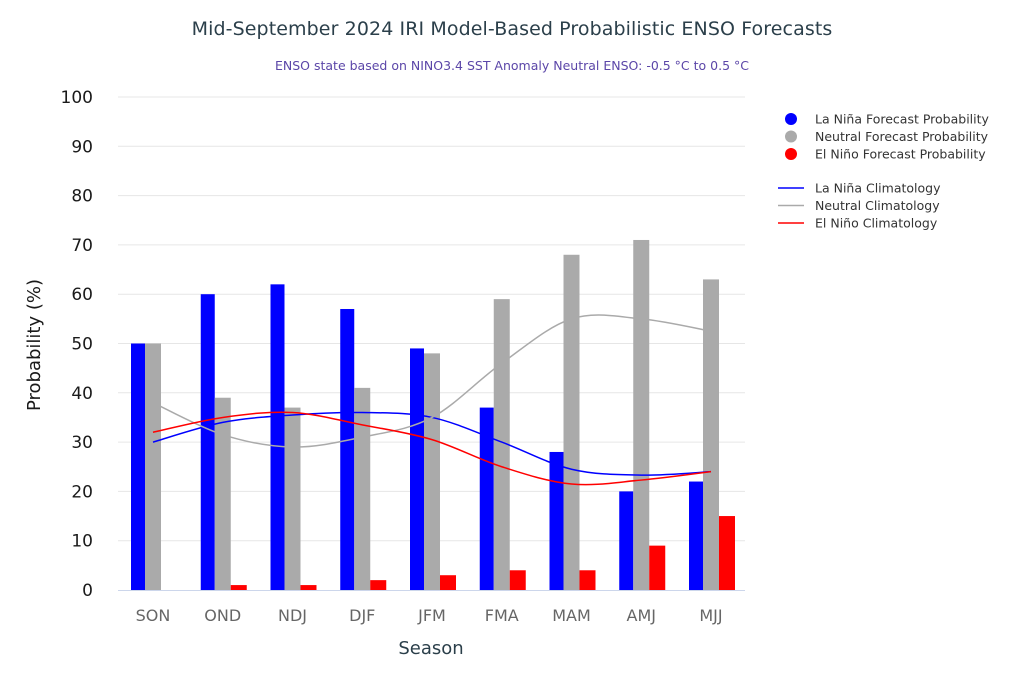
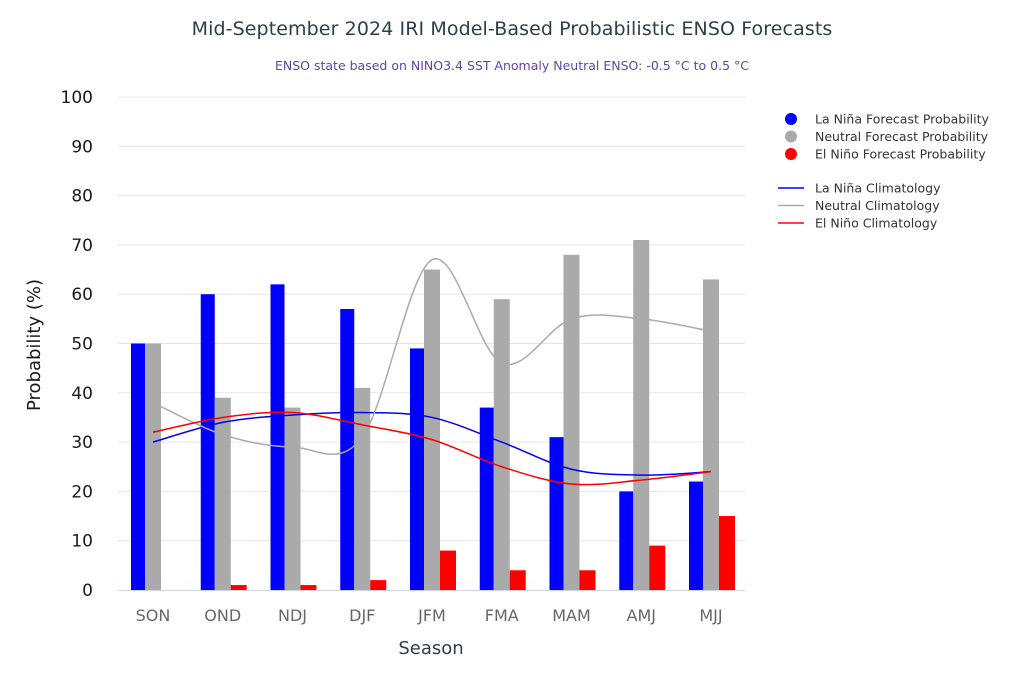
Neutral Forecast Probability/JFM: 48 -> 65
El Niño Forecast Probability/JFM: 3 -> 8
Neutral Climatology/JFM: 35 -> 67
La Niña Forecast Probability/MAM: 28 -> 31
